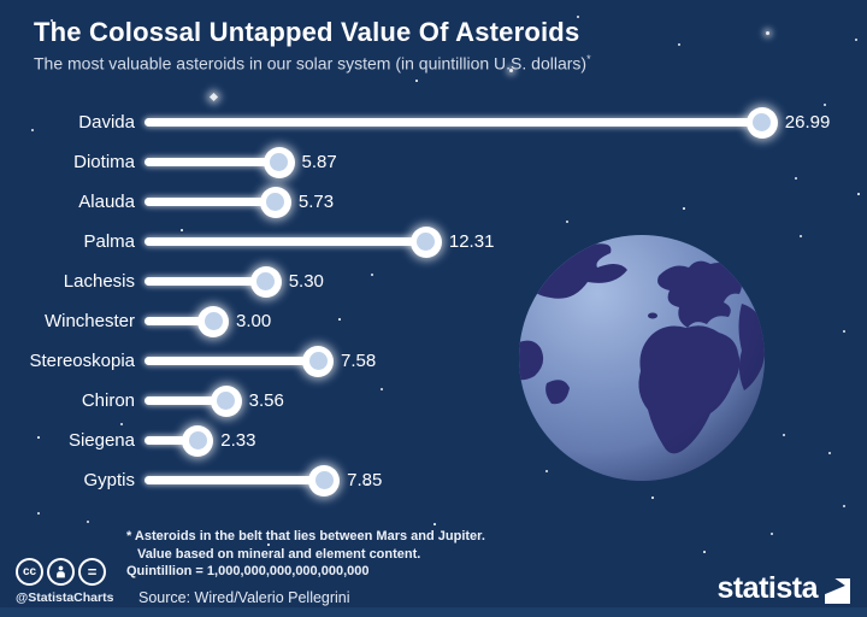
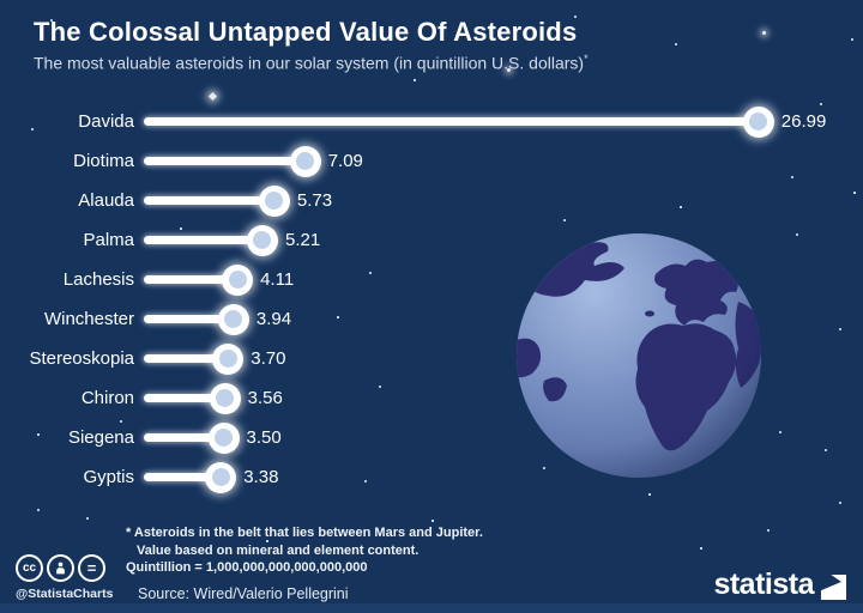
Diotima: 5.87 -> 7.09
Palma: 12.31 -> 5.21
Lachesis: 5.30 -> 4.11
Winchester: 3.00 -> 3.94
Stereoskopia: 7.58 -> 3.70
Siegena: 2.33 -> 3.50
Gyptis: 7.85 -> 3.38
